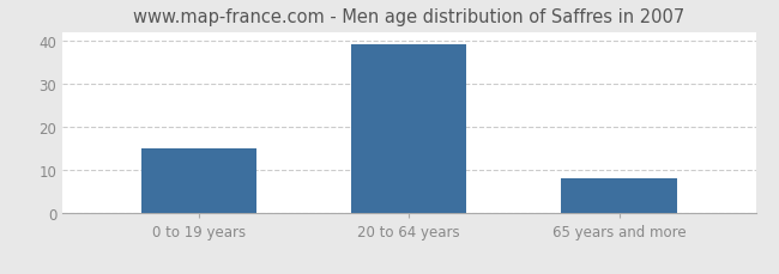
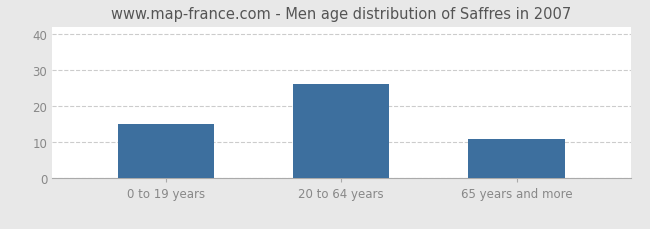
20 to 64 years: 39 -> 26
65 years and more: 8 -> 11
